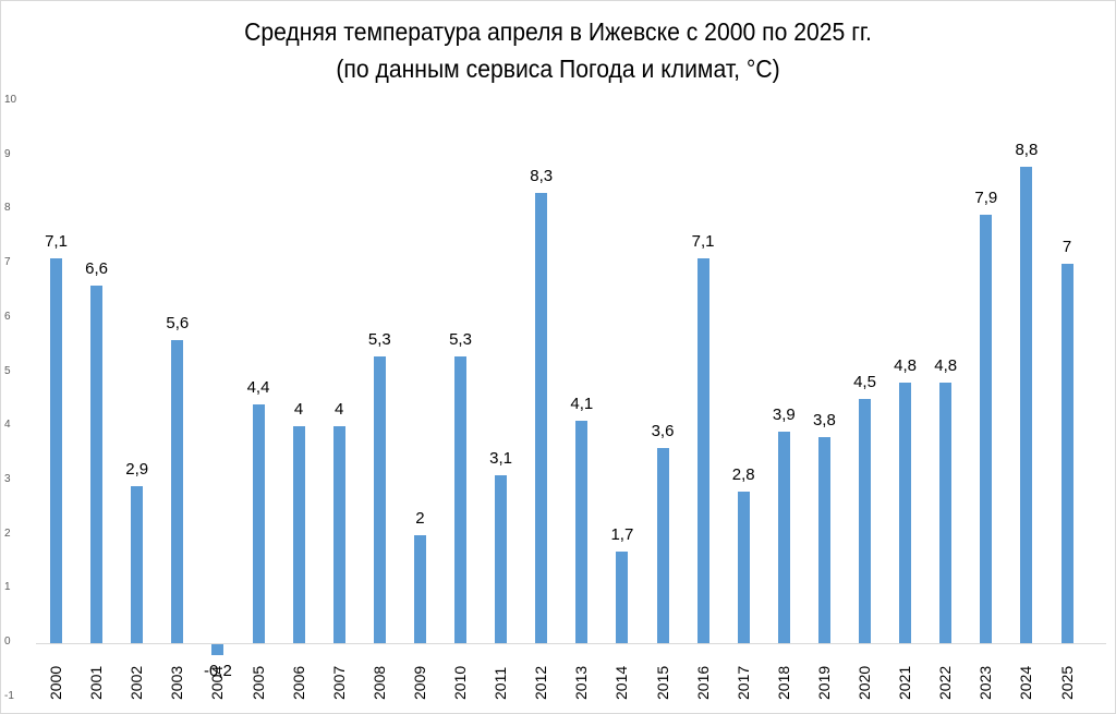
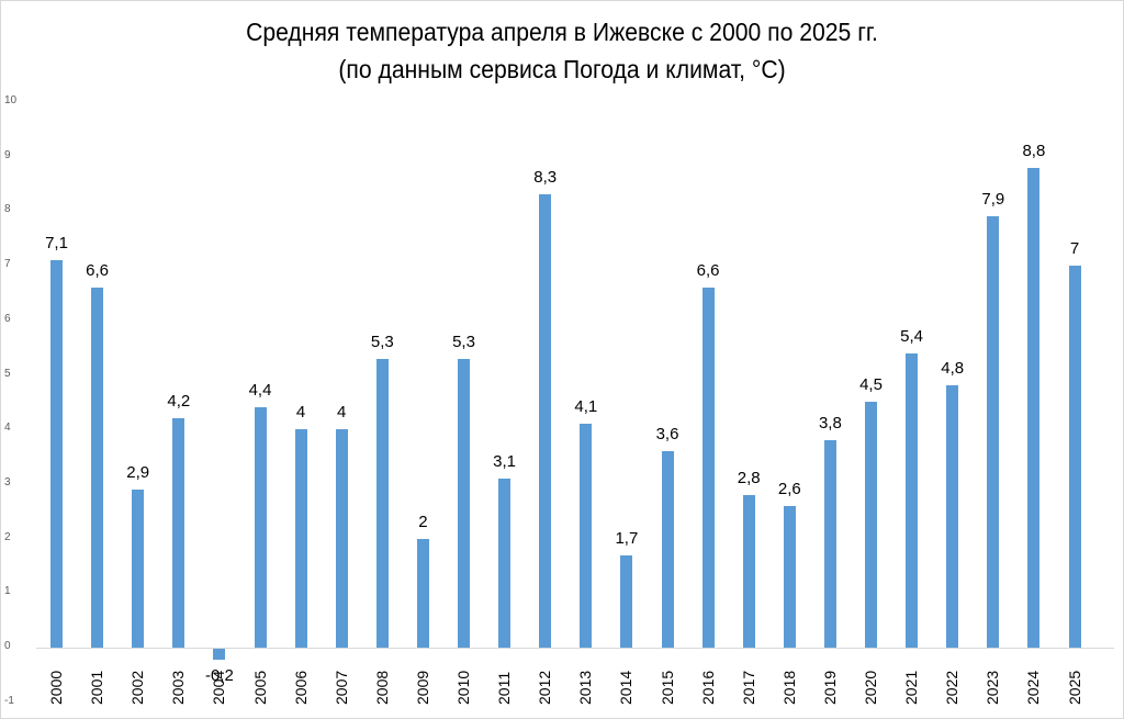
2003: 5,6 -> 4,2
2016: 7,1 -> 6,6
2018: 3,9 -> 2,6
2021: 4,8 -> 5,4
